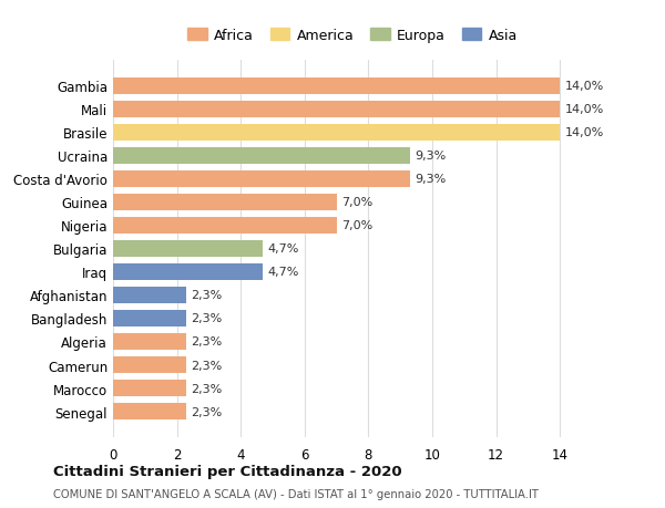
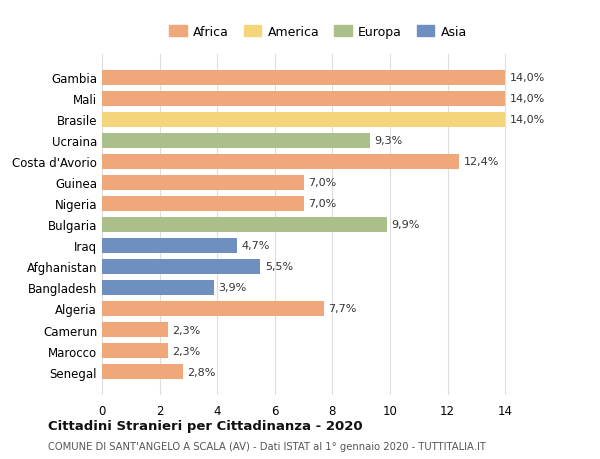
Costa d'Avorio: 9,3% -> 12,4%
Bulgaria: 4,7% -> 9,9%
Afghanistan: 2,3% -> 5,5%
Bangladesh: 2,3% -> 3,9%
Algeria: 2,3% -> 7,7%
Senegal: 2,3% -> 2,8%
